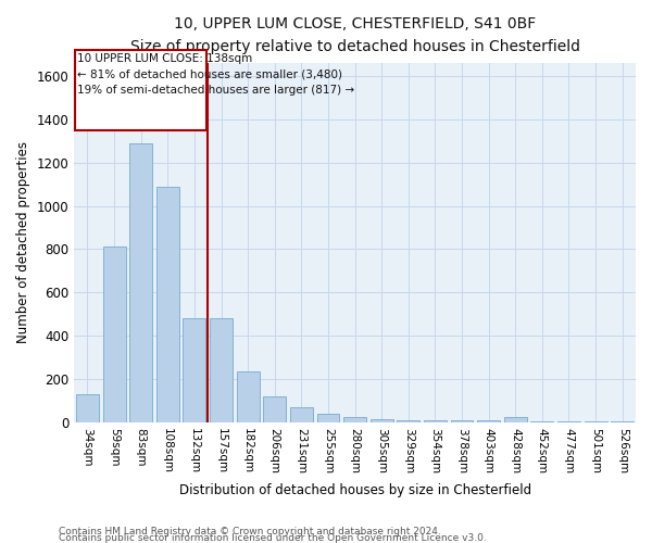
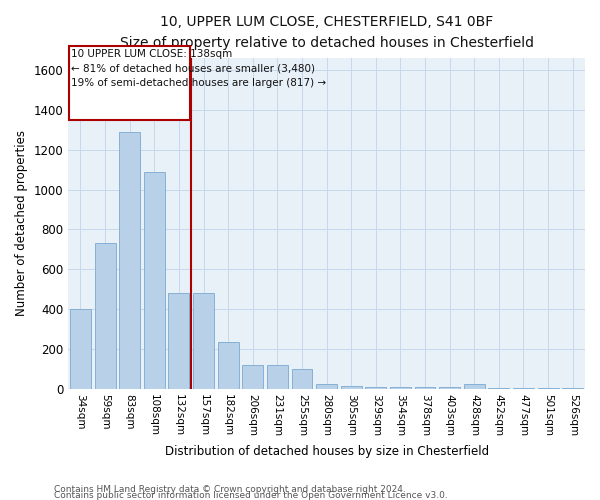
34sqm: 130 -> 400
59sqm: 810 -> 730
231sqm: 70 -> 120
255sqm: 40 -> 100
